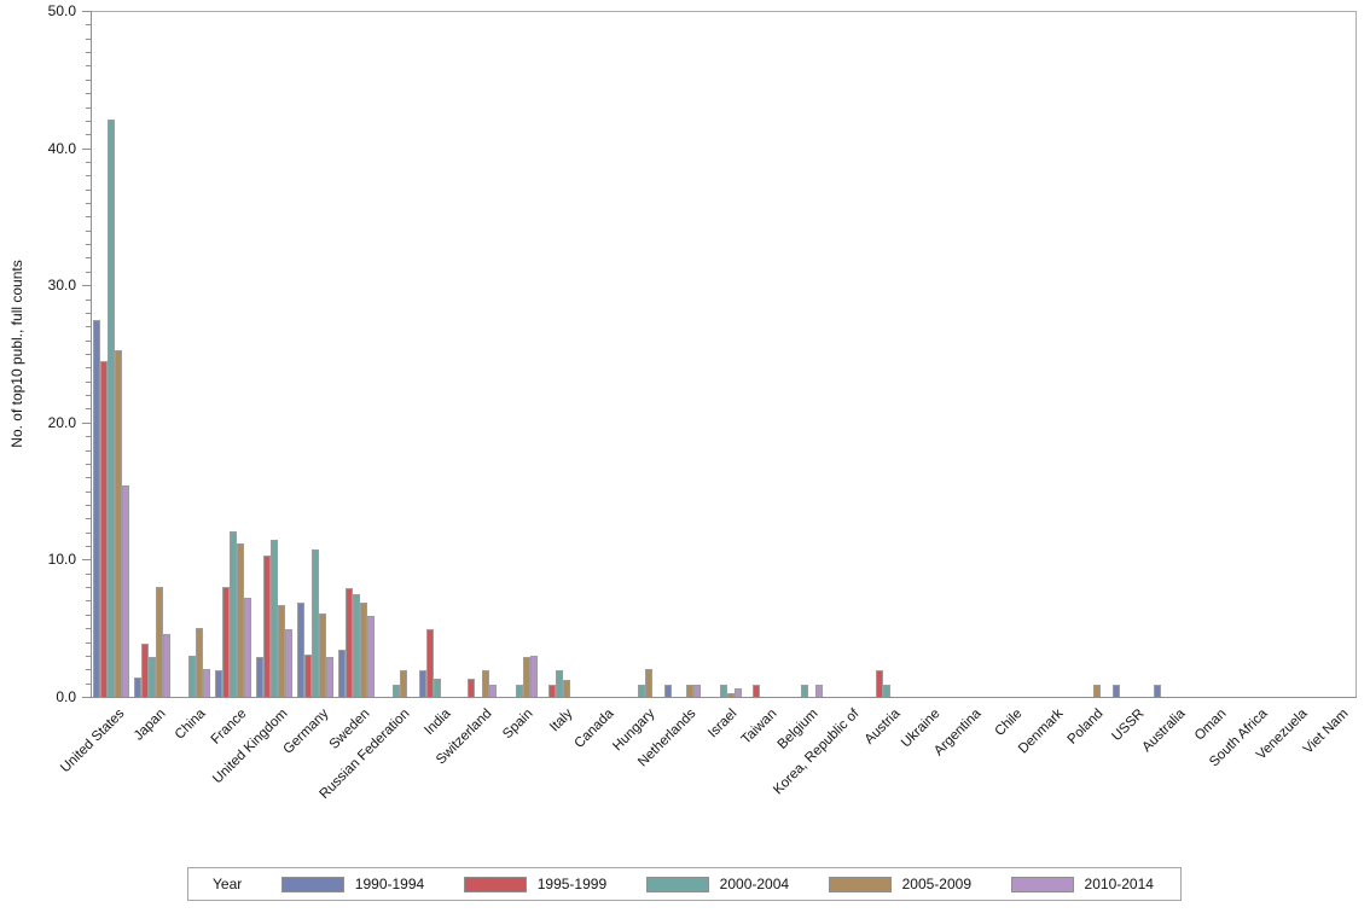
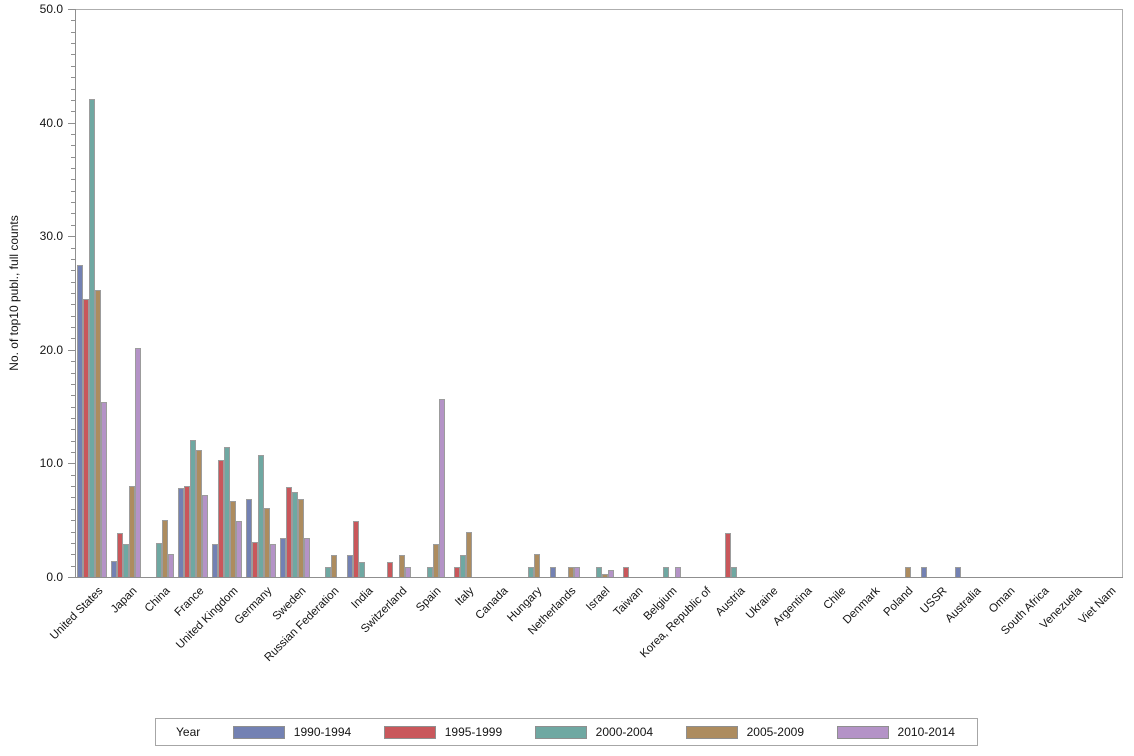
2010-2014/Japan: 4.6 -> 20.2
1990-1994/France: 1.9 -> 7.8
2010-2014/Sweden: 5.9 -> 3.4
2010-2014/Spain: 3.0 -> 15.7
2005-2009/Italy: 1.2 -> 4.0
1995-1999/Austria: 1.9 -> 3.9
